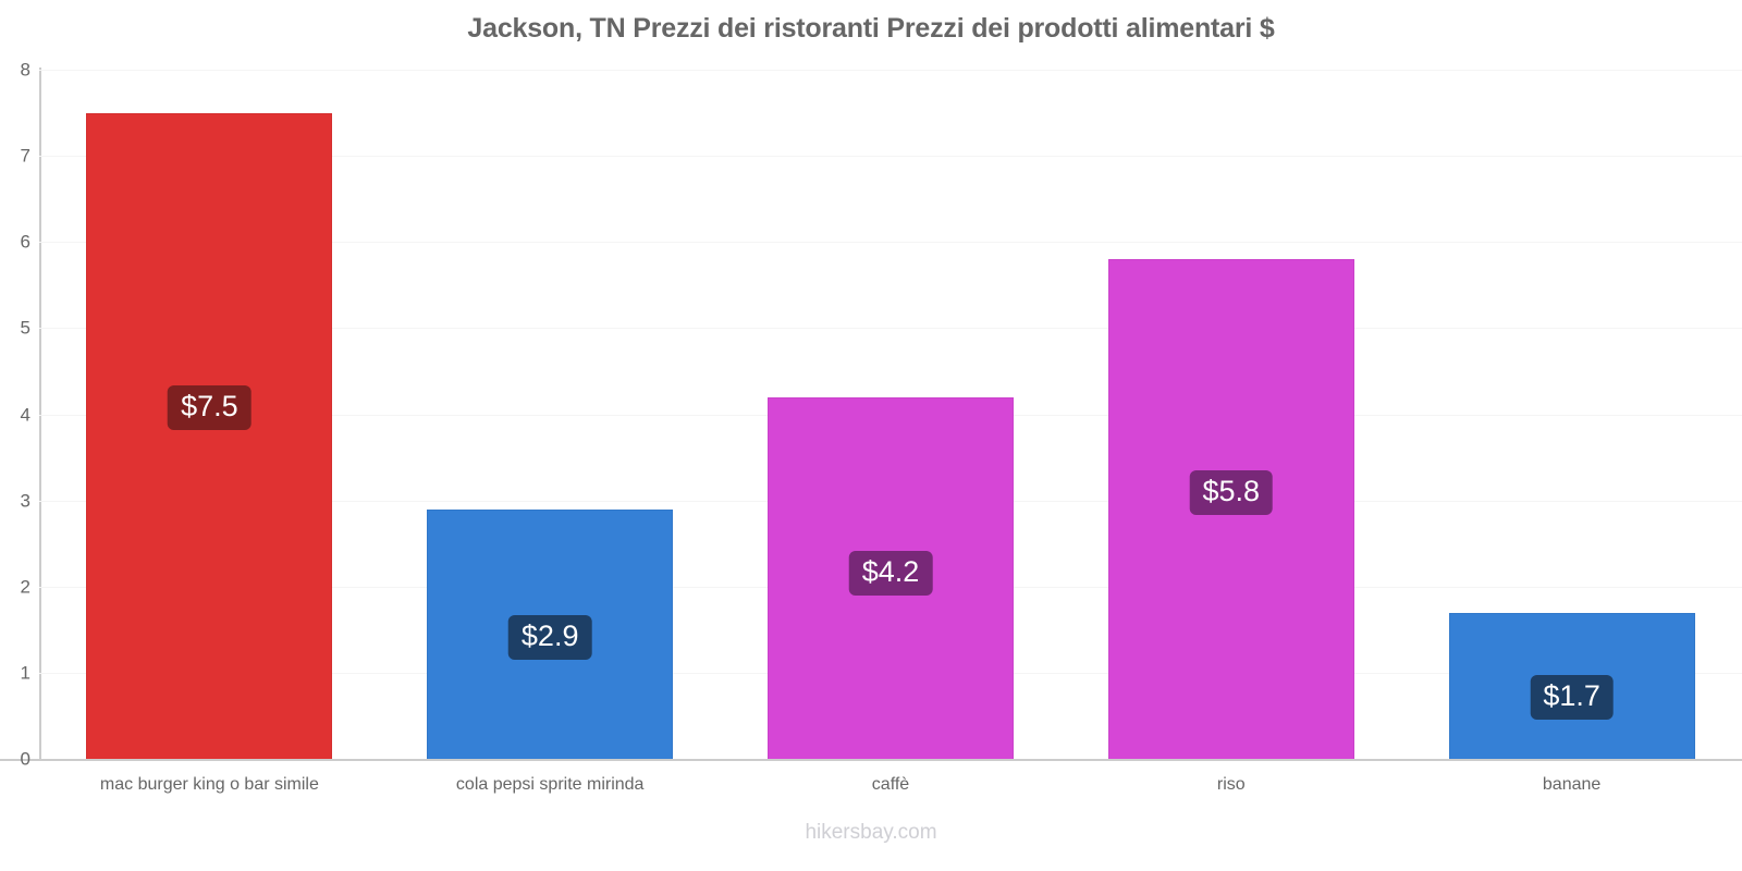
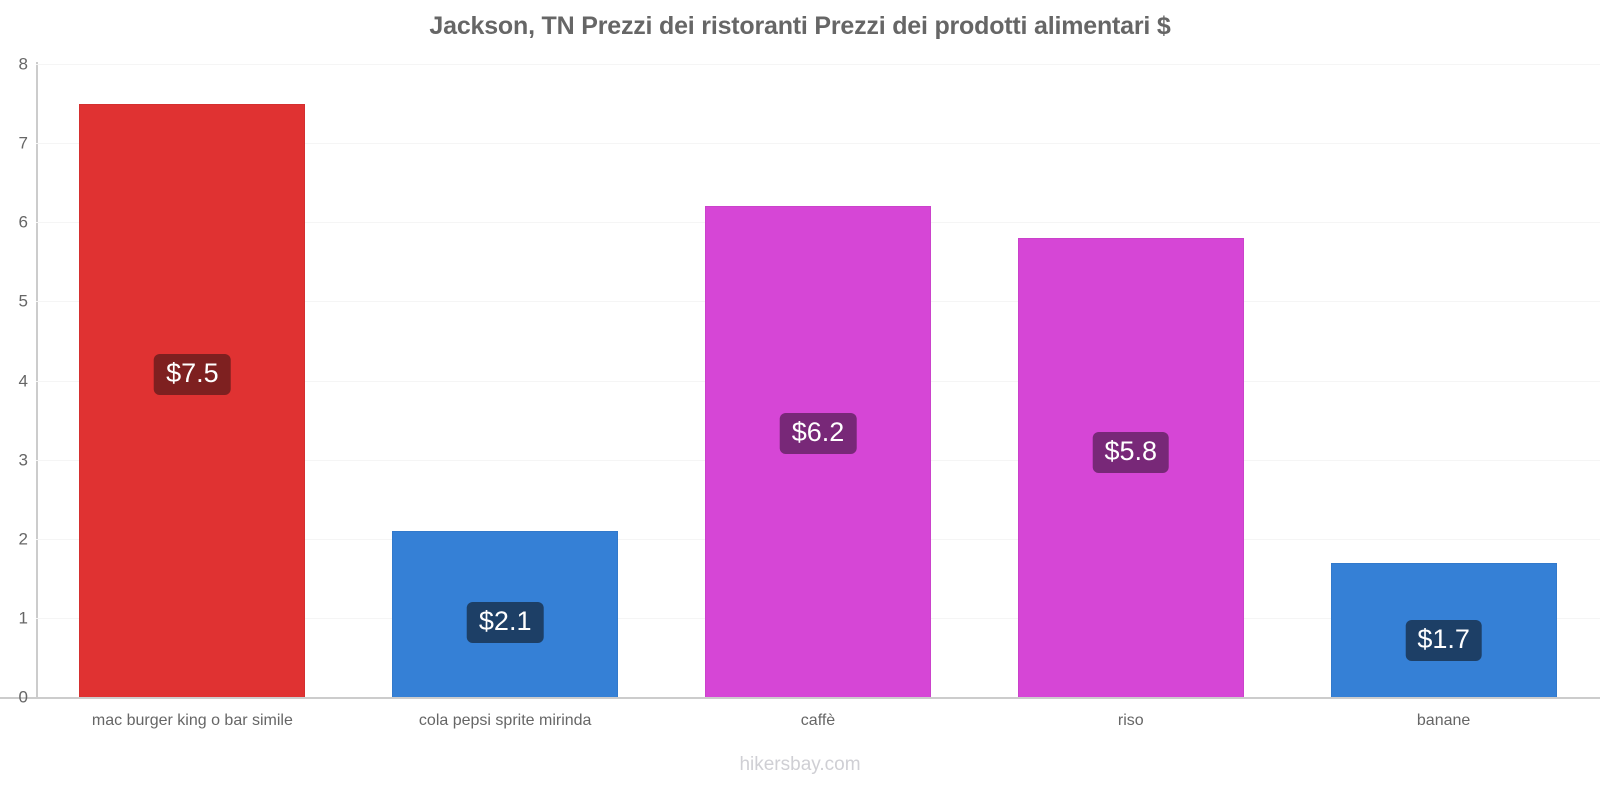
cola pepsi sprite mirinda: $2.9 -> $2.1
caffè: $4.2 -> $6.2
